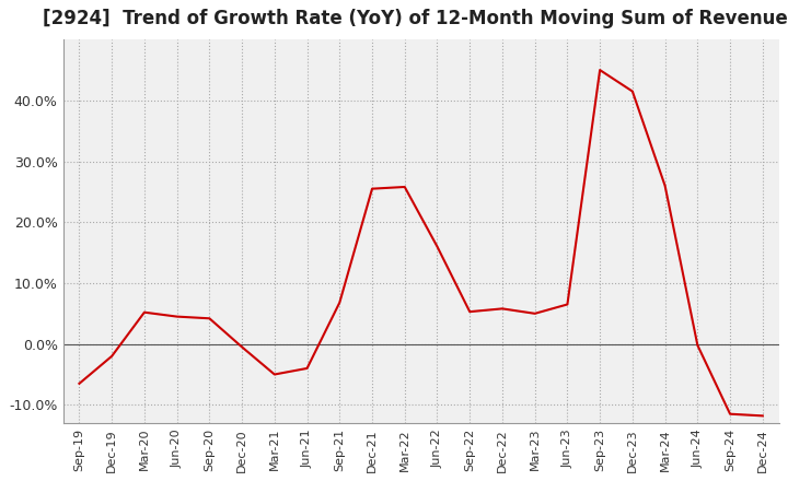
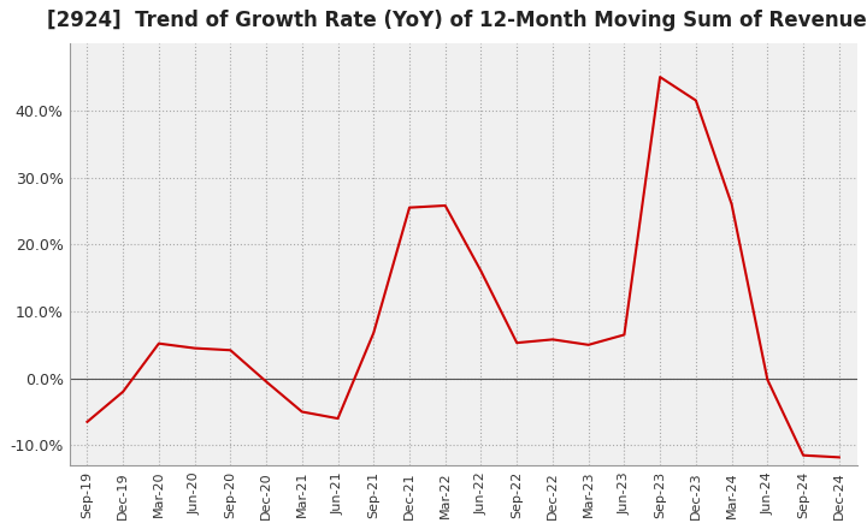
Jun-21: -4.0% -> -6.0%
